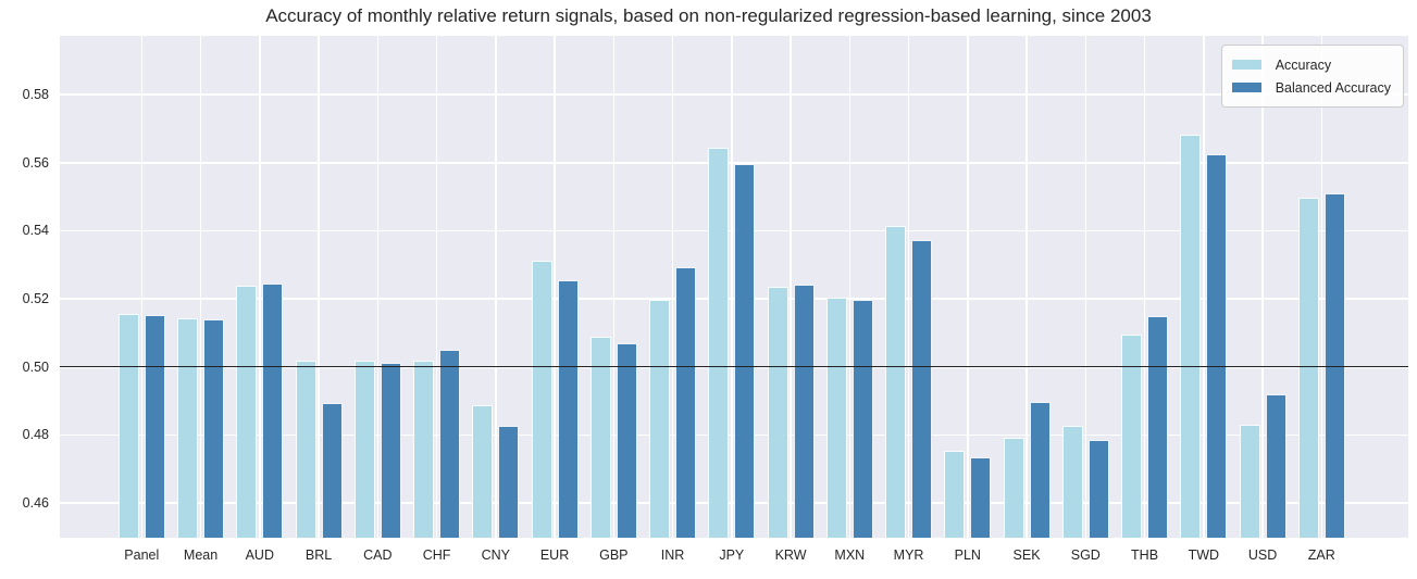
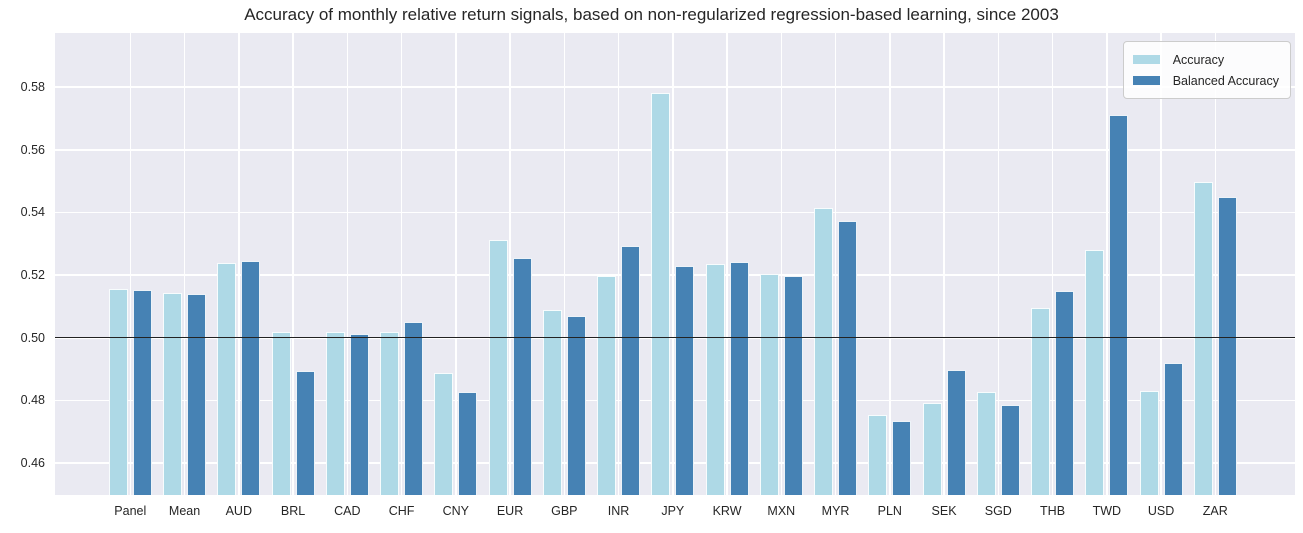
Accuracy/JPY: 0.564 -> 0.578
Balanced Accuracy/JPY: 0.560 -> 0.523
Accuracy/TWD: 0.568 -> 0.528
Balanced Accuracy/TWD: 0.562 -> 0.571
Balanced Accuracy/ZAR: 0.551 -> 0.545
